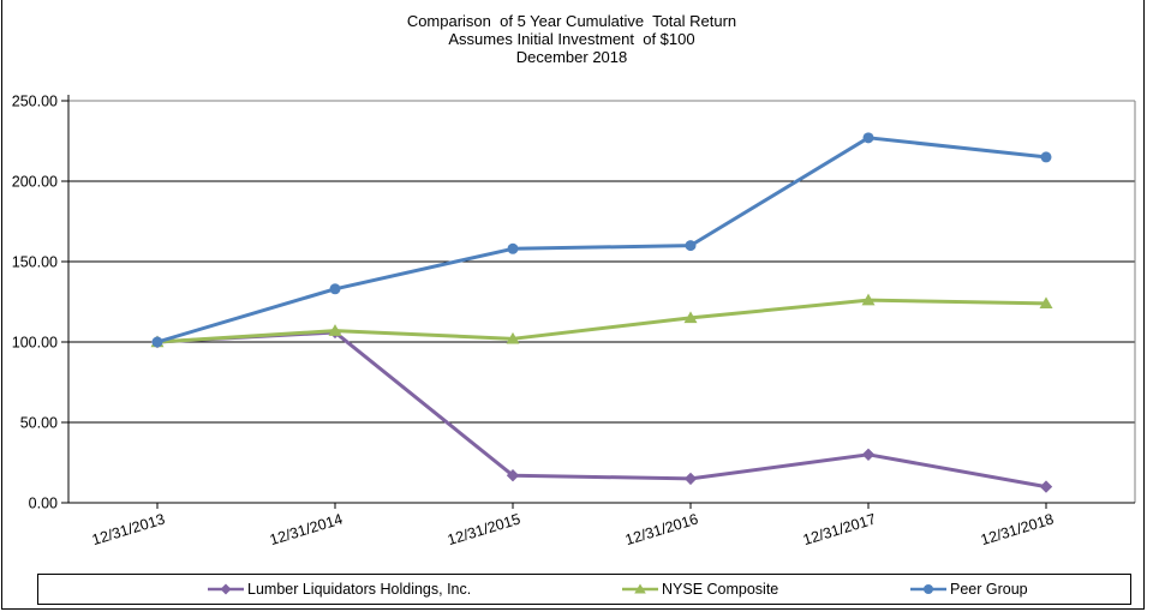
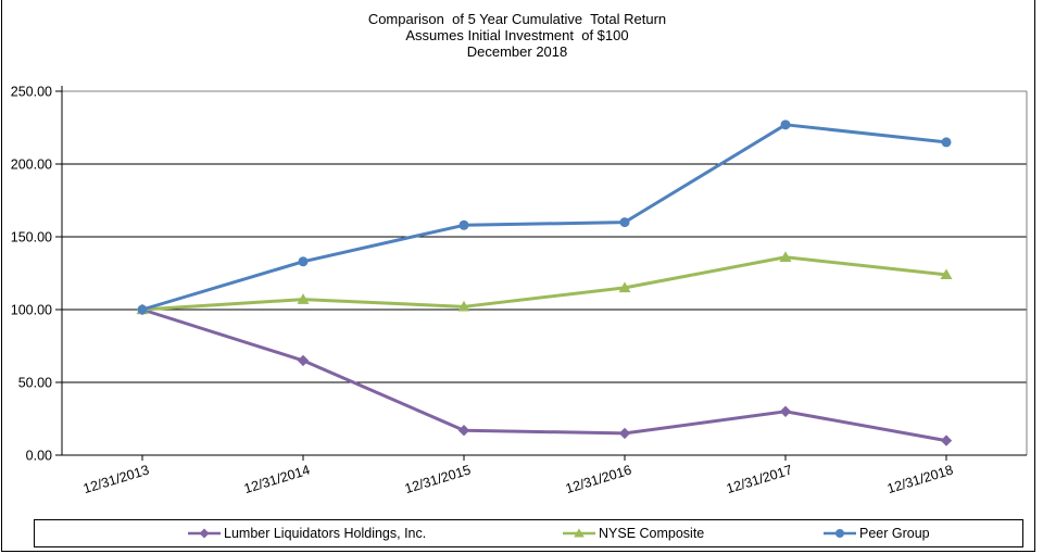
Lumber Liquidators Holdings, Inc./12/31/2014: 106 -> 65
NYSE Composite/12/31/2017: 126 -> 136
